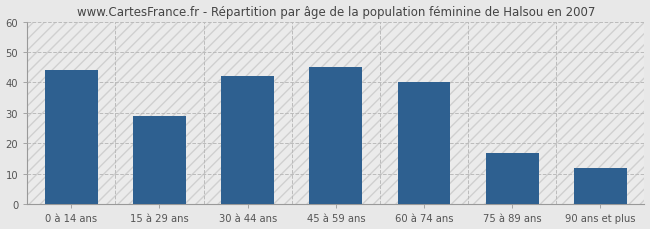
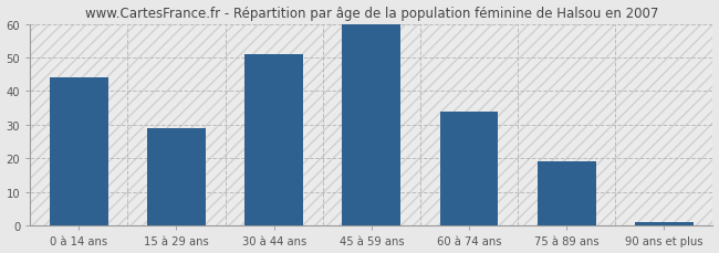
30 à 44 ans: 42 -> 51
45 à 59 ans: 45 -> 60
60 à 74 ans: 40 -> 34
75 à 89 ans: 17 -> 19
90 ans et plus: 12 -> 1
